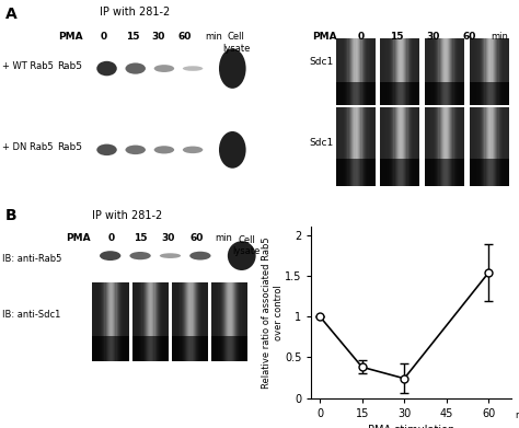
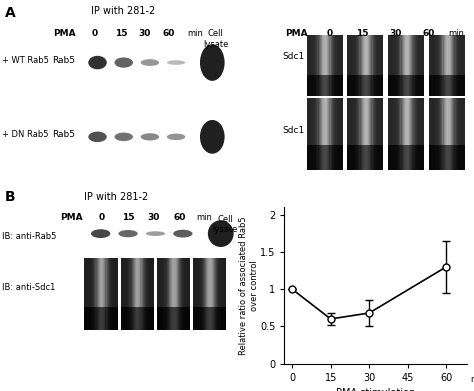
15: 0.38 -> 0.60
30: 0.24 -> 0.68
60: 1.54 -> 1.30
